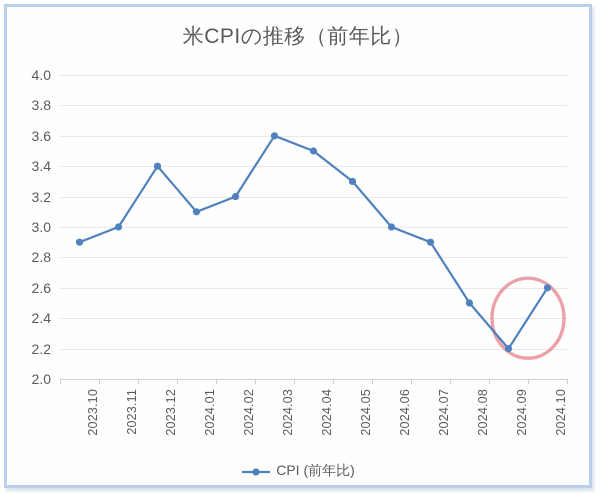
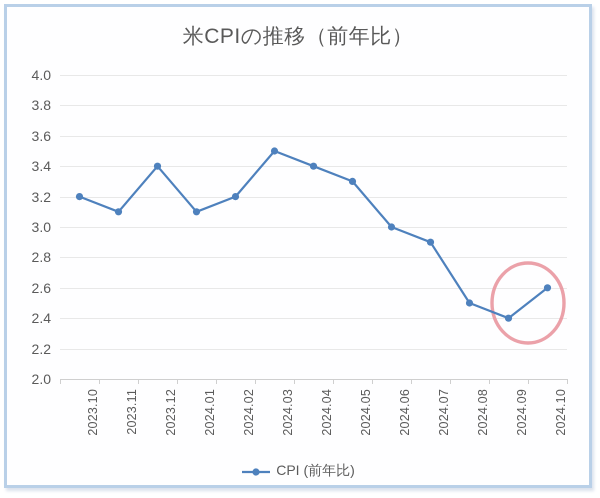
2023.10: 2.9 -> 3.2
2023.11: 3.0 -> 3.1
2024.03: 3.6 -> 3.5
2024.04: 3.5 -> 3.4
2024.09: 2.2 -> 2.4
